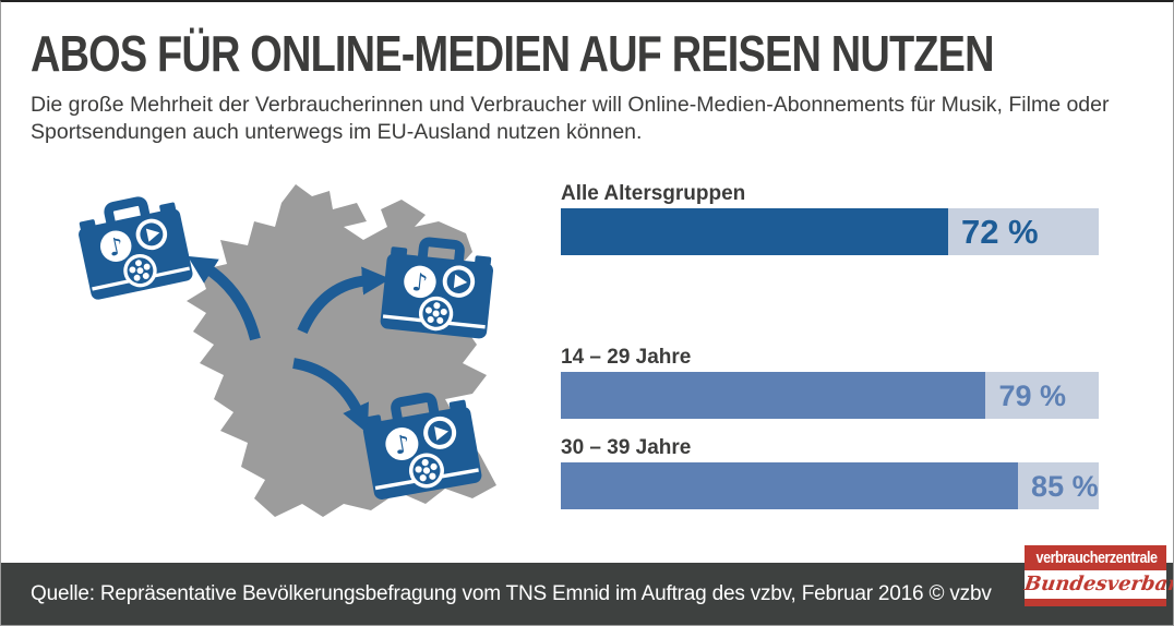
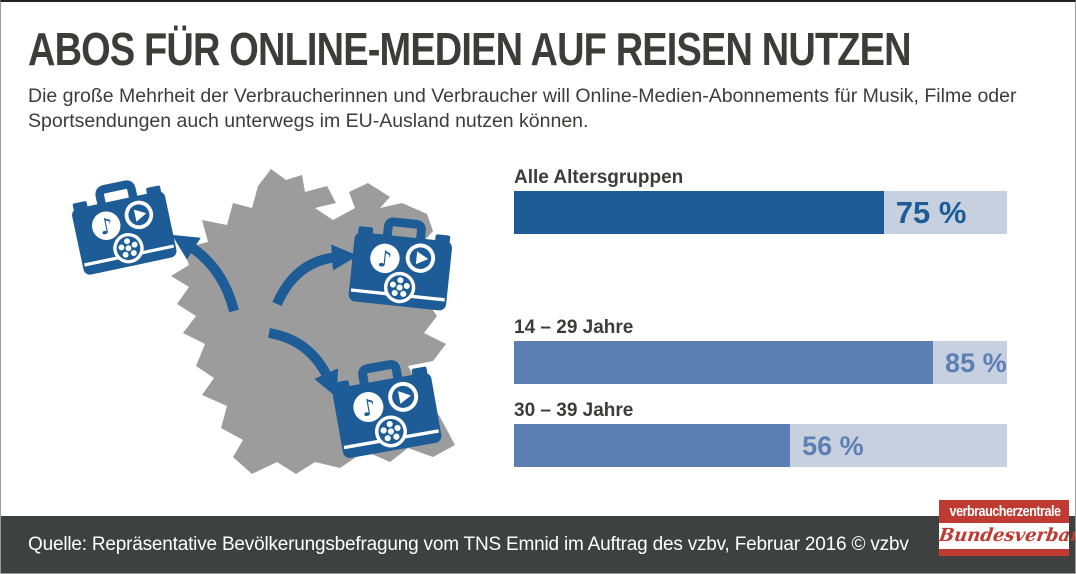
Alle Altersgruppen: 72 -> 75
14 – 29 Jahre: 79 -> 85
30 – 39 Jahre: 85 -> 56
